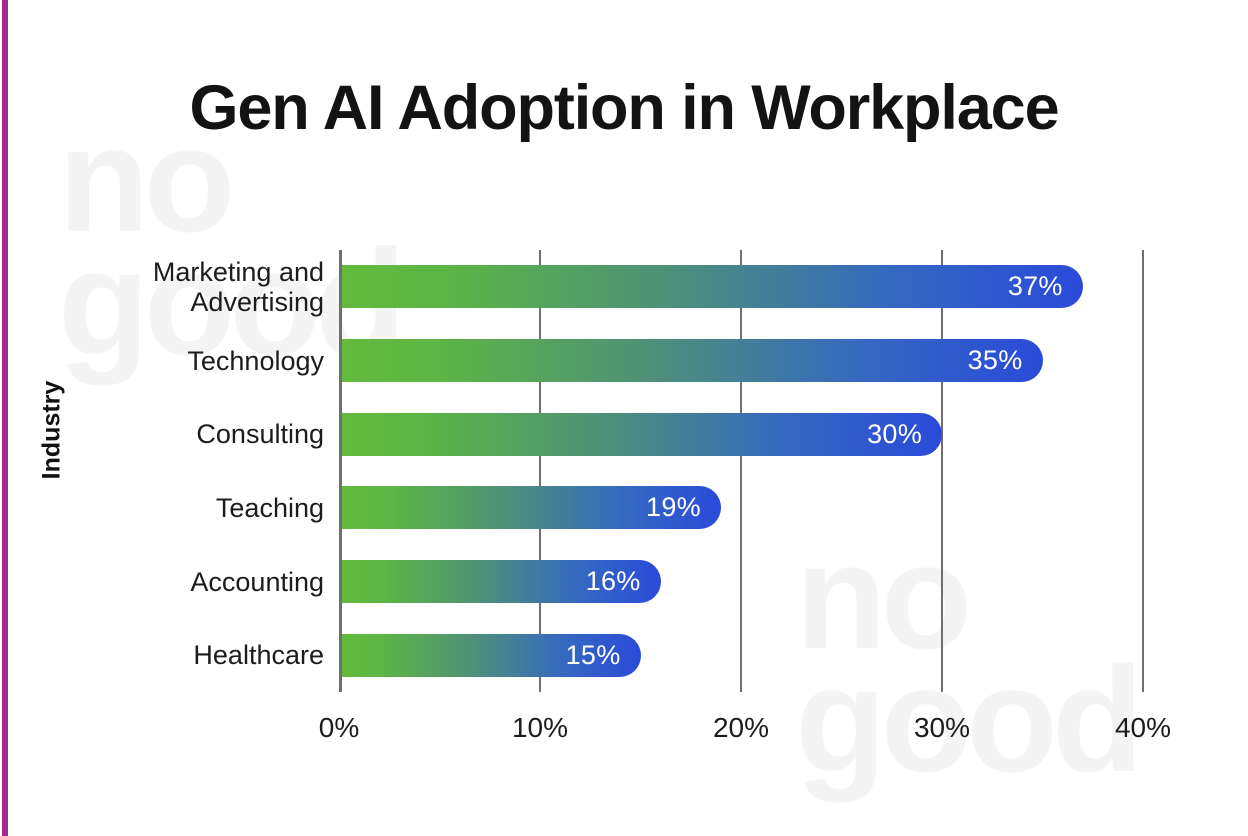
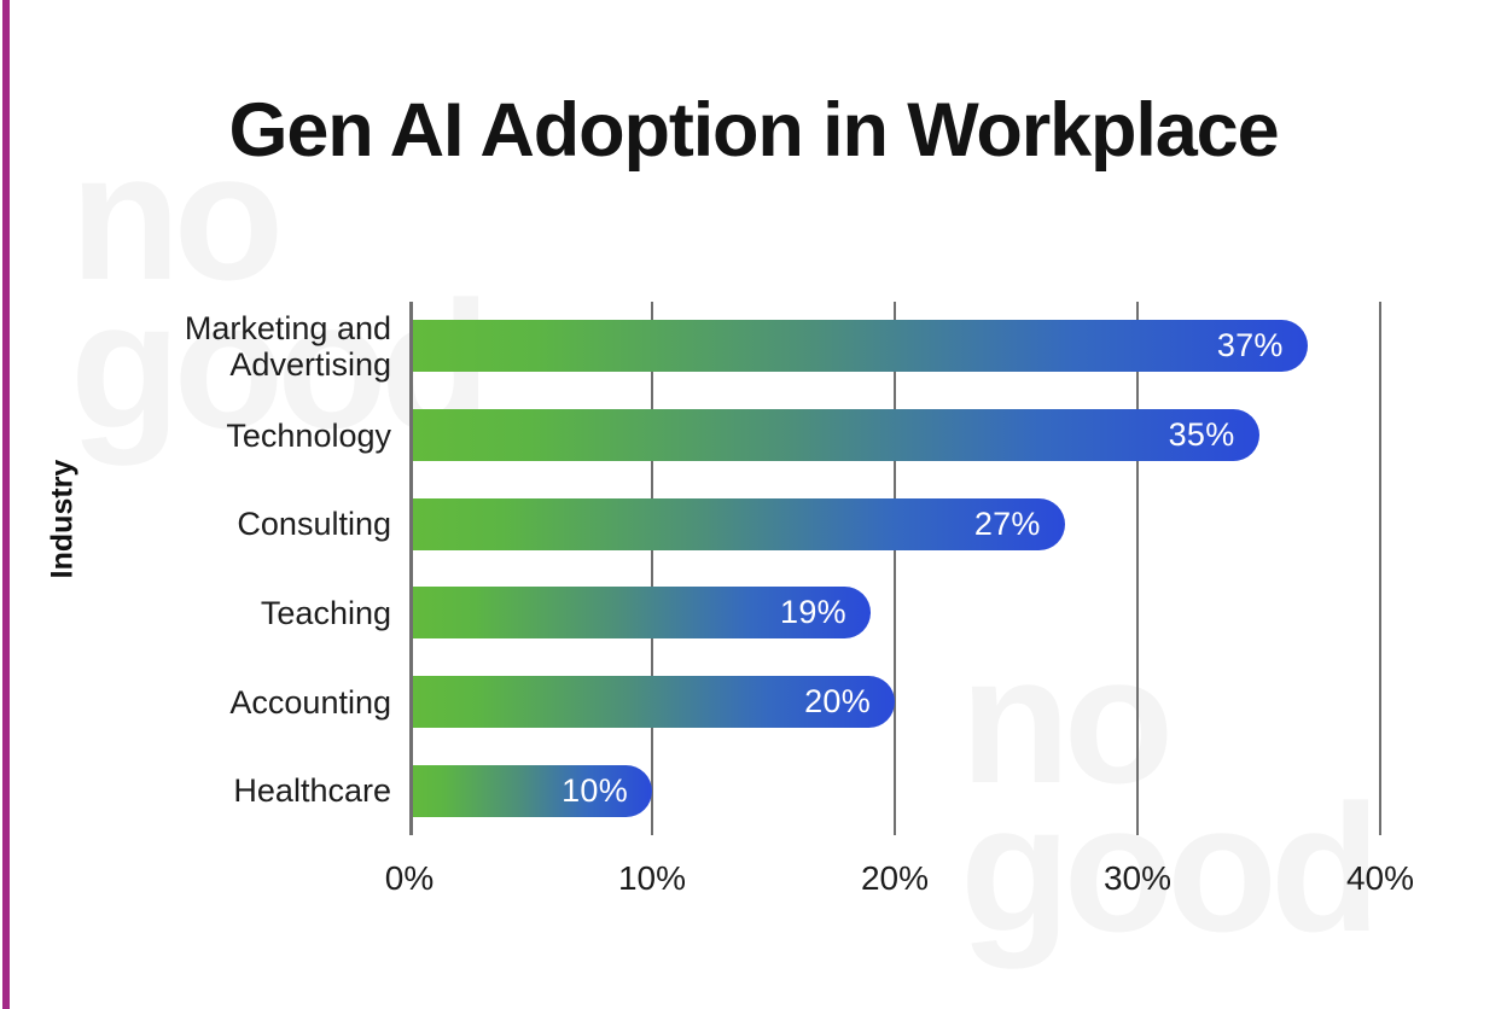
Consulting: 30% -> 27%
Accounting: 16% -> 20%
Healthcare: 15% -> 10%
